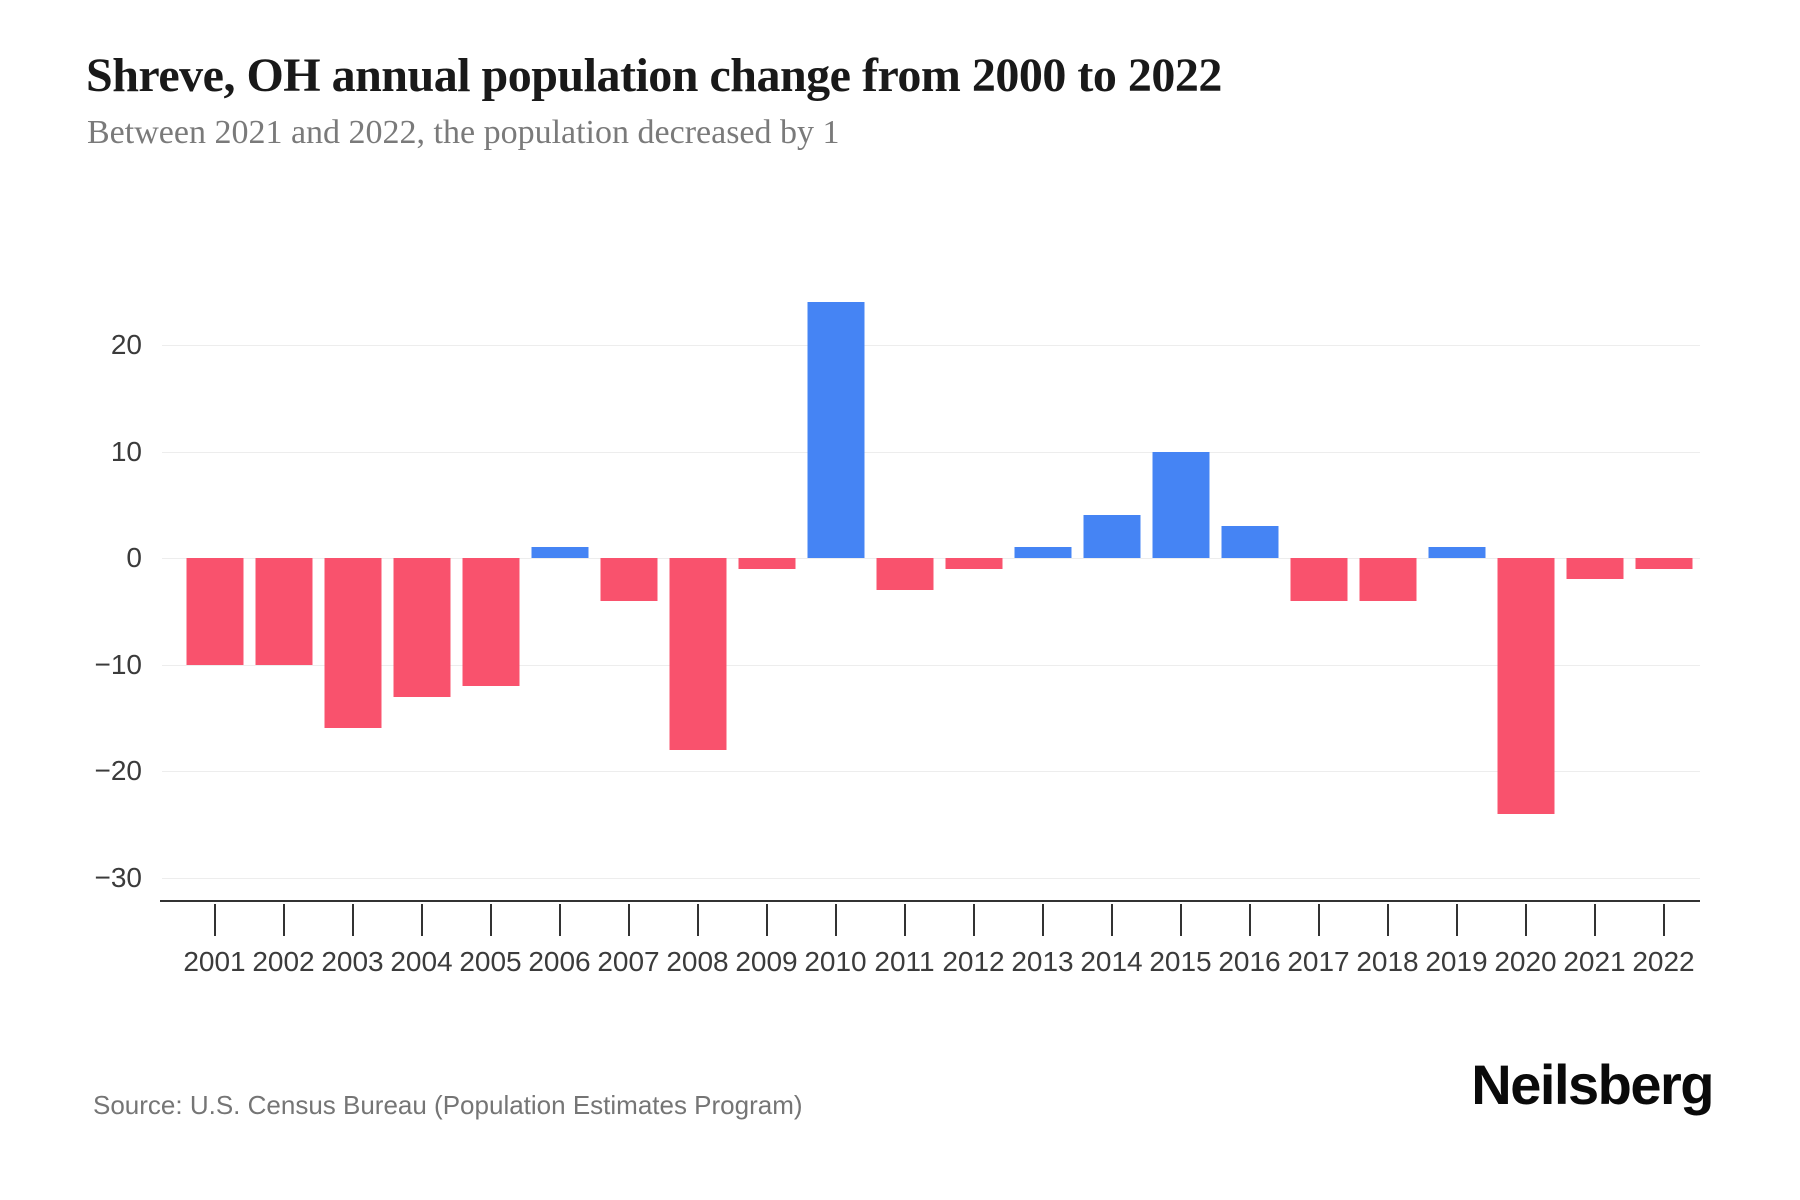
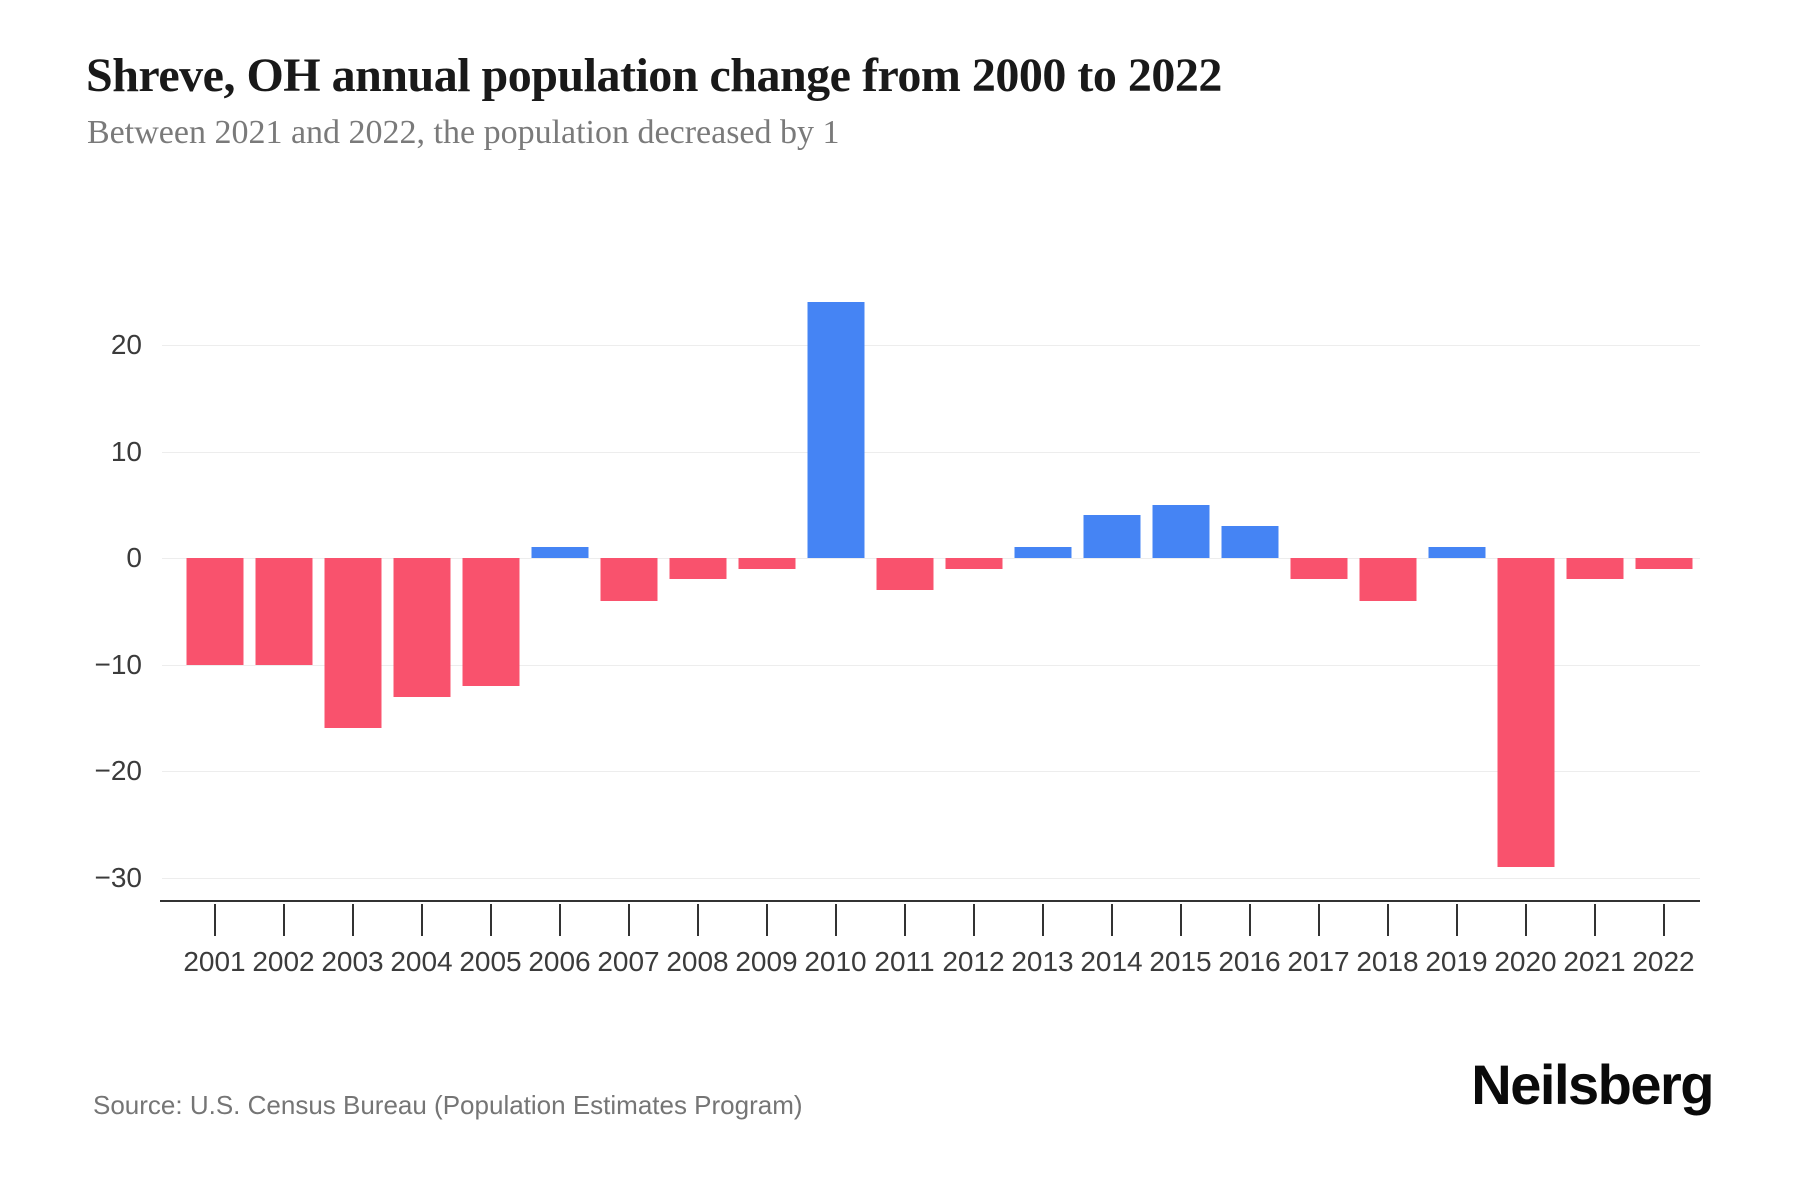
2008: -18 -> -2
2015: 10 -> 5
2017: -4 -> -2
2020: -24 -> -29
